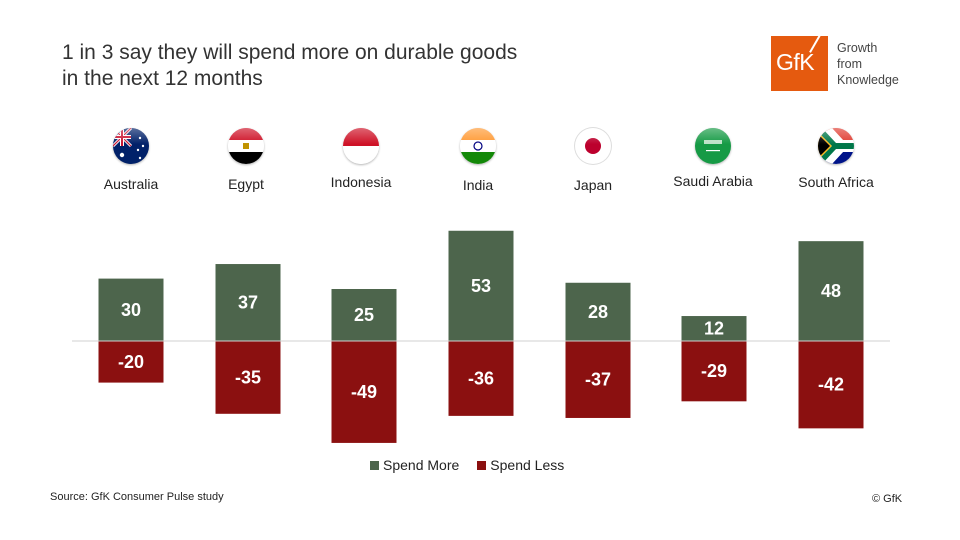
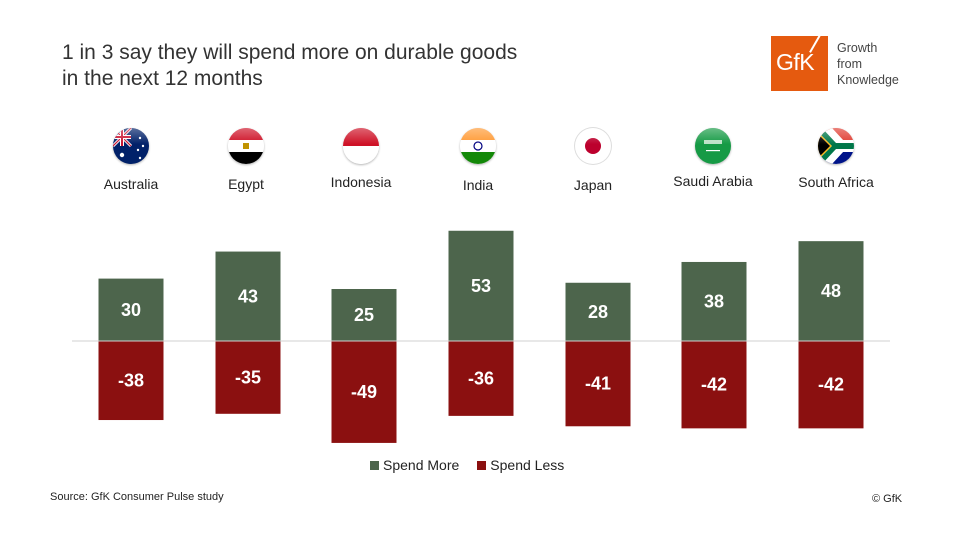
Spend Less/Australia: -20 -> -38
Spend More/Egypt: 37 -> 43
Spend Less/Japan: -37 -> -41
Spend More/Saudi Arabia: 12 -> 38
Spend Less/Saudi Arabia: -29 -> -42
